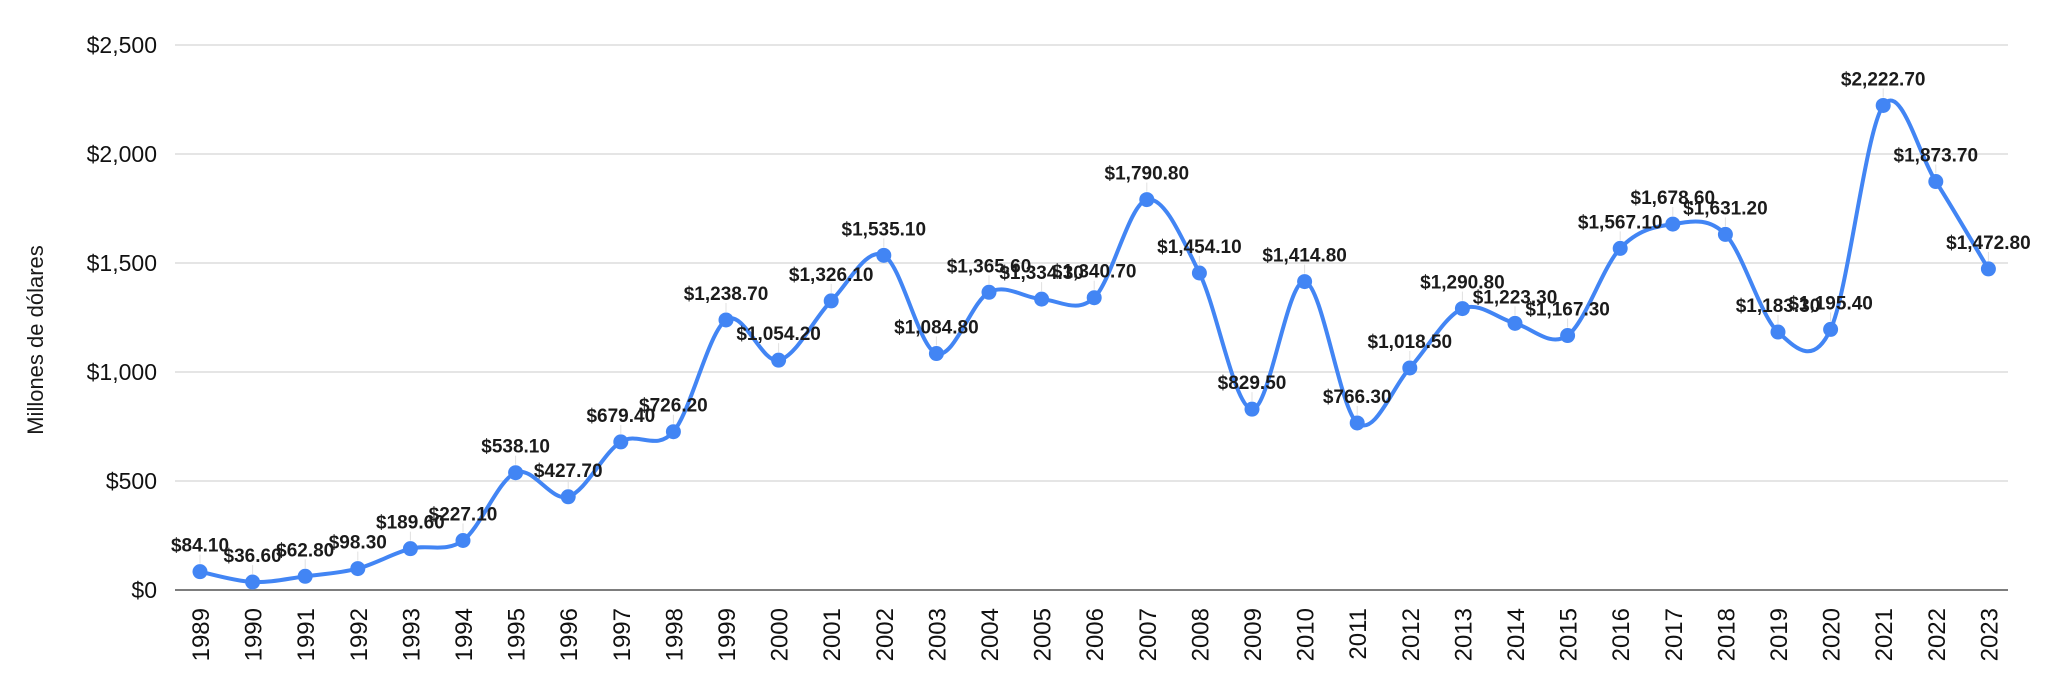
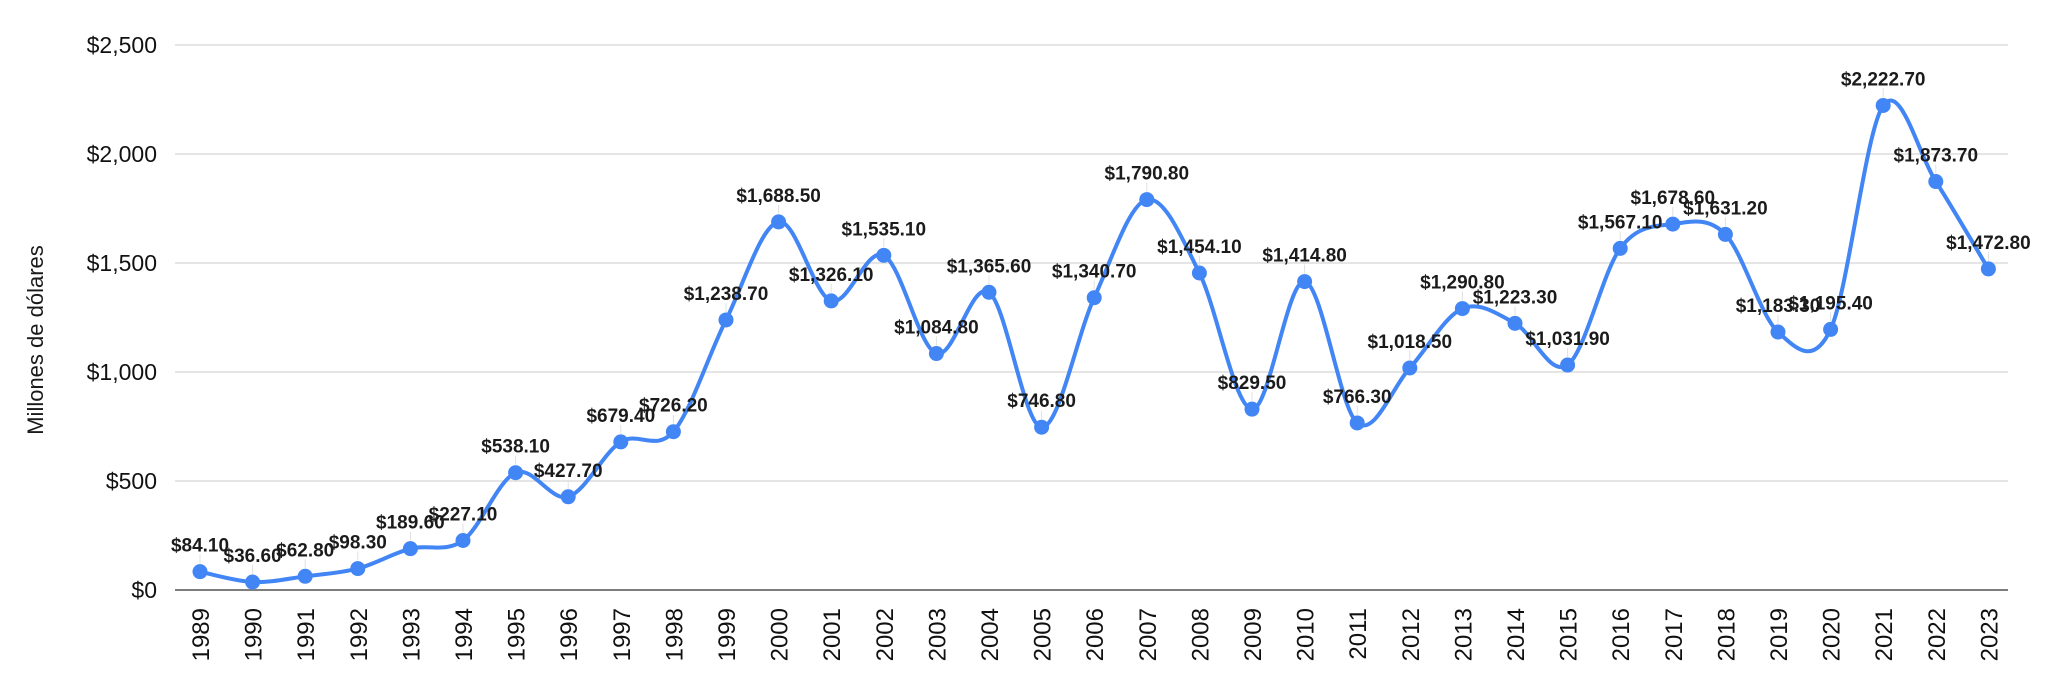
2000: $1,054.20 -> $1,688.50
2005: $1,334.30 -> $746.80
2015: $1,167.30 -> $1,031.90
